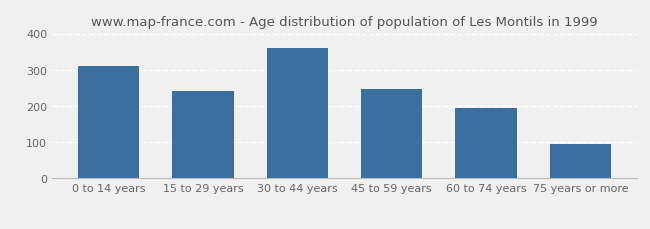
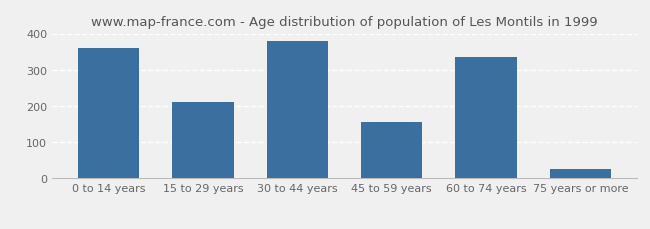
0 to 14 years: 310 -> 360
15 to 29 years: 240 -> 210
30 to 44 years: 360 -> 380
45 to 59 years: 248 -> 155
60 to 74 years: 193 -> 335
75 years or more: 96 -> 25
